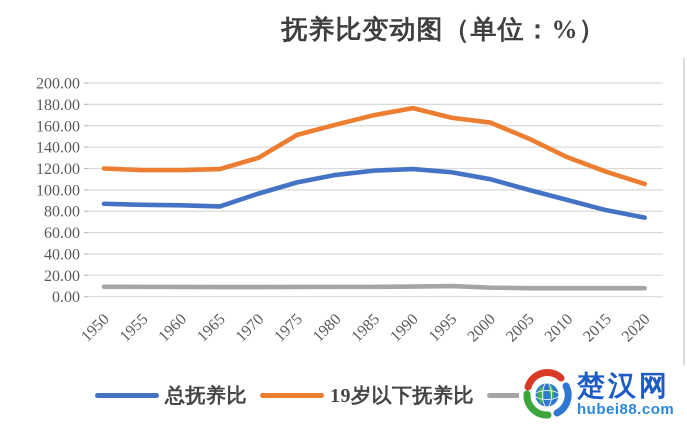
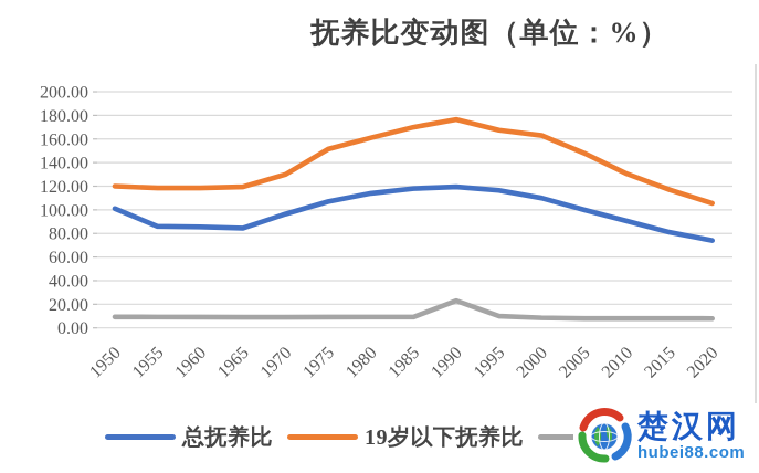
总抚养比/1950: 87 -> 101
65岁以上/1990: 10 -> 23
